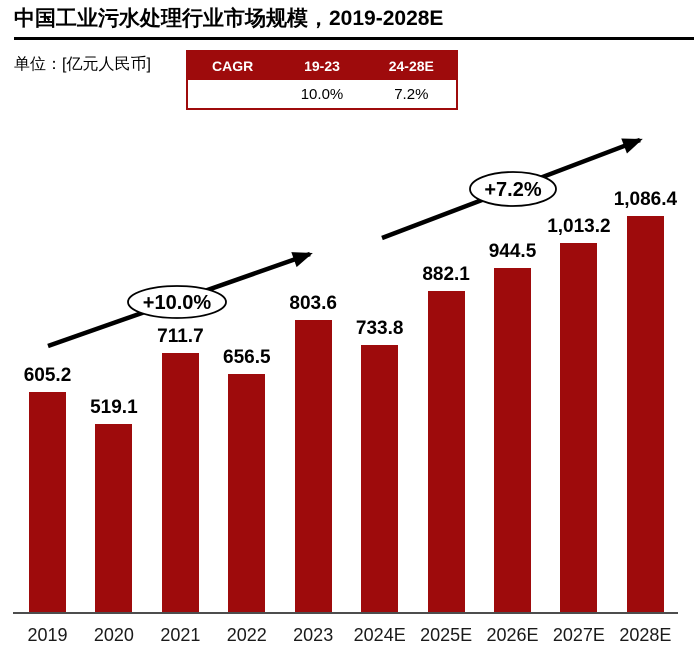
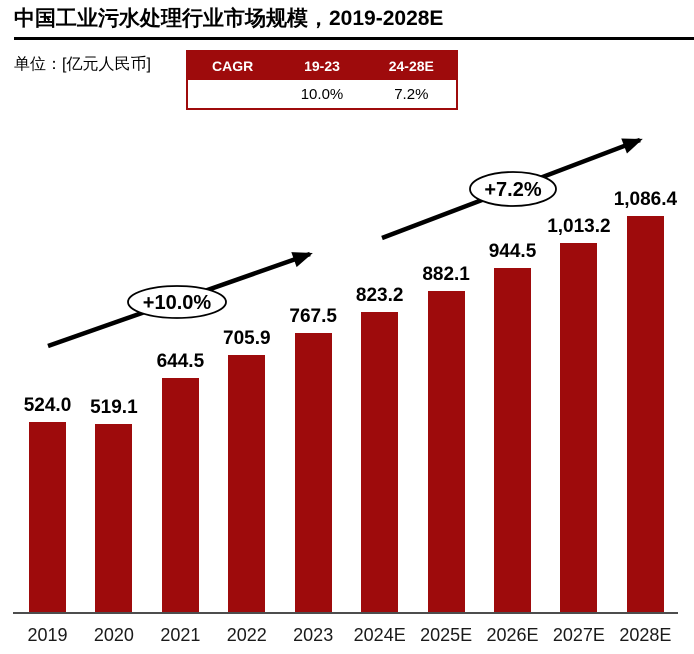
2019: 605.2 -> 524.0
2021: 711.7 -> 644.5
2022: 656.5 -> 705.9
2023: 803.6 -> 767.5
2024E: 733.8 -> 823.2
